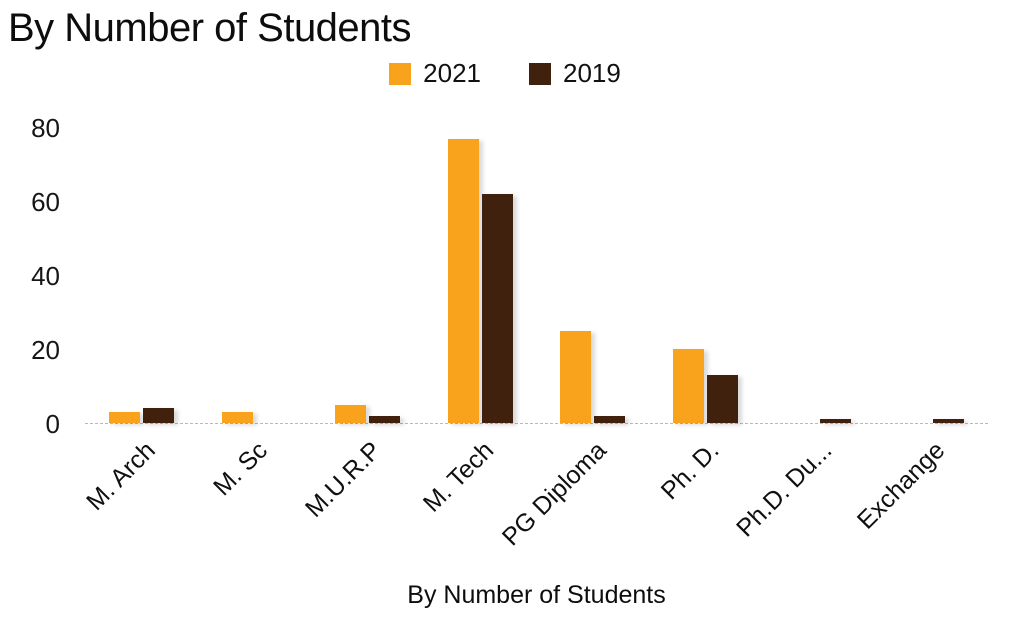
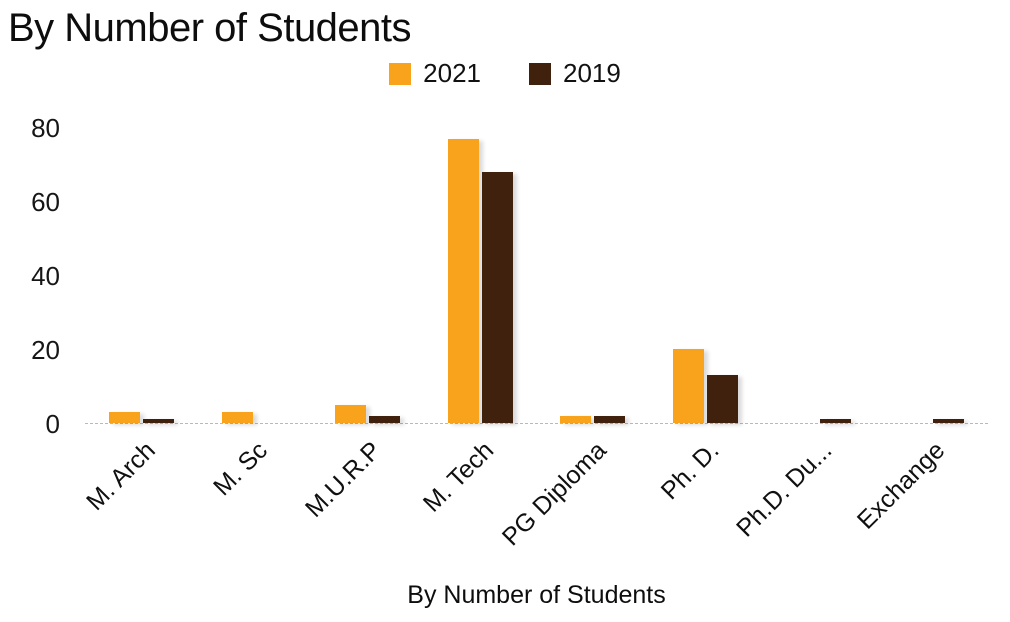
2019/M. Arch: 4 -> 1
2019/M. Tech: 62 -> 68
2021/PG Diploma: 25 -> 2
